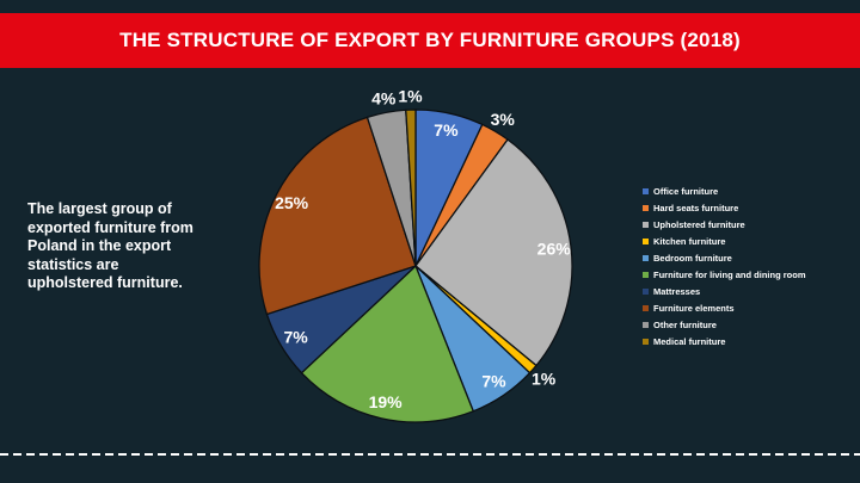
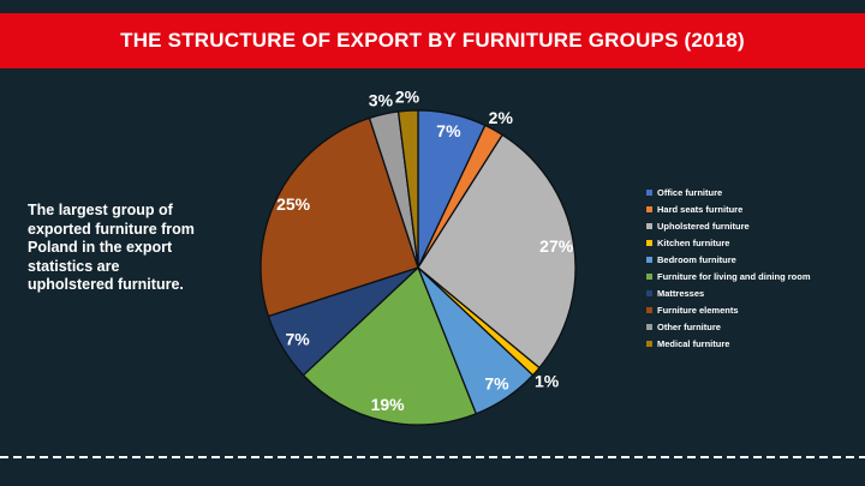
Hard seats furniture: 3% -> 2%
Upholstered furniture: 26% -> 27%
Other furniture: 4% -> 3%
Medical furniture: 1% -> 2%
